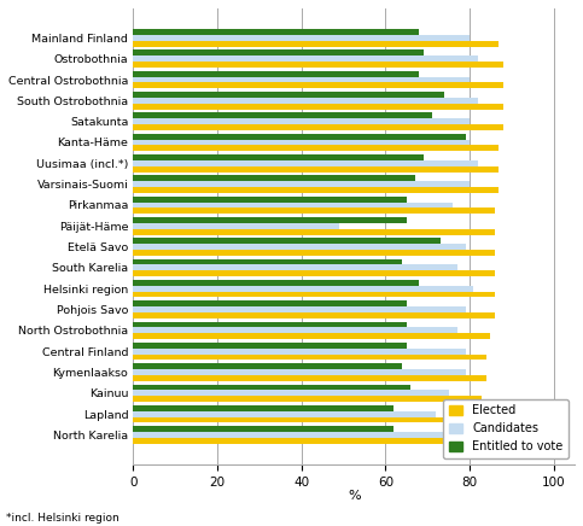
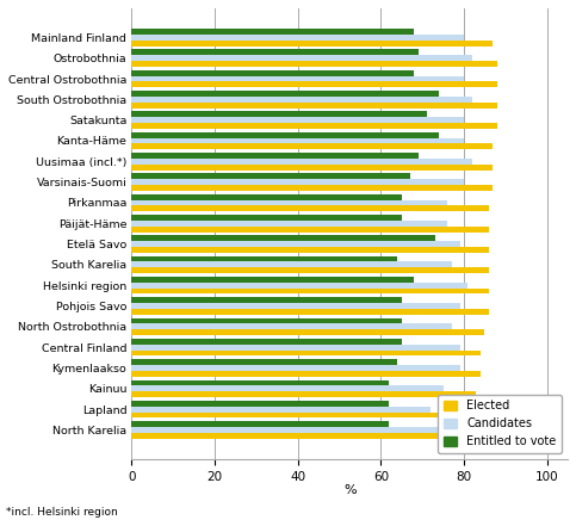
Entitled to vote/Kanta-Häme: 79 -> 74
Candidates/Päijät-Häme: 49 -> 76
Entitled to vote/Kainuu: 66 -> 62
